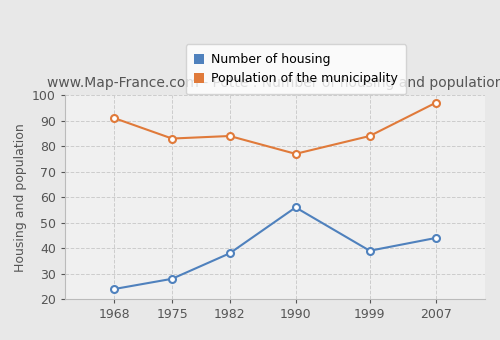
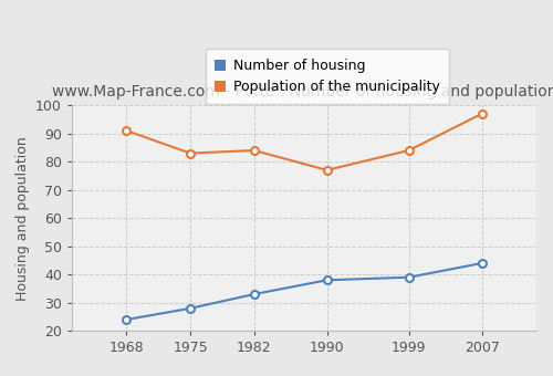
Number of housing/1982: 38 -> 33
Number of housing/1990: 56 -> 38
